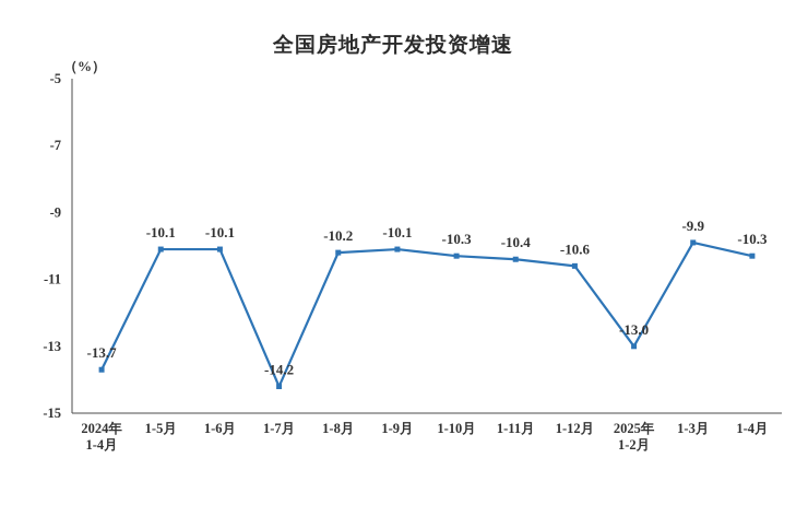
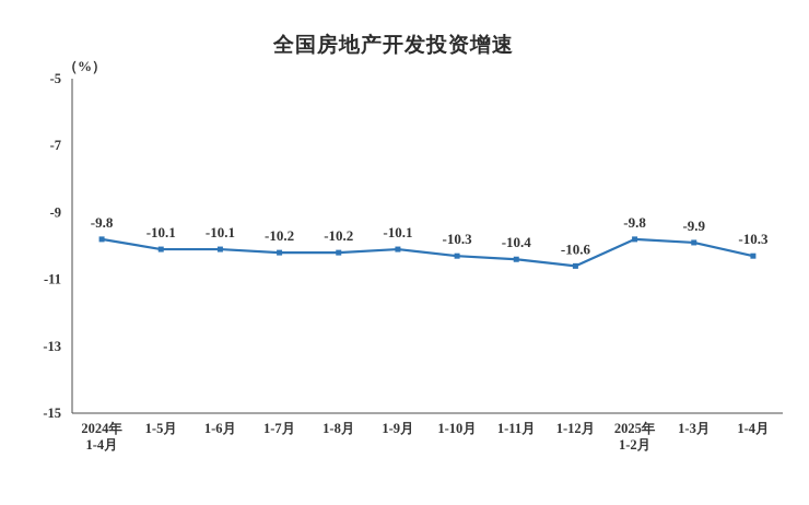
2024年 1-4月: -13.7 -> -9.8
1-7月: -14.2 -> -10.2
2025年 1-2月: -13.0 -> -9.8
